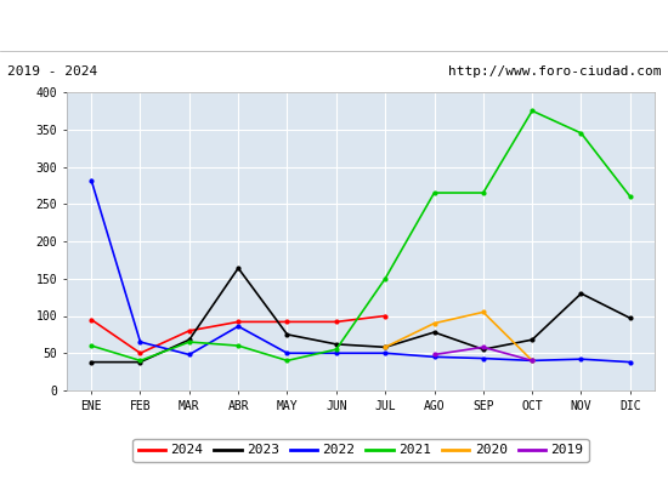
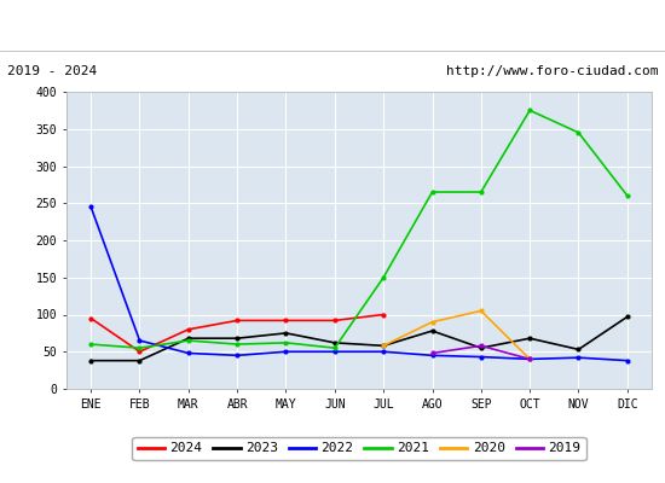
2022/ENE: 282 -> 245
2021/FEB: 40 -> 55
2023/ABR: 164 -> 68
2022/ABR: 86 -> 45
2021/MAY: 40 -> 62
2023/NOV: 130 -> 53
